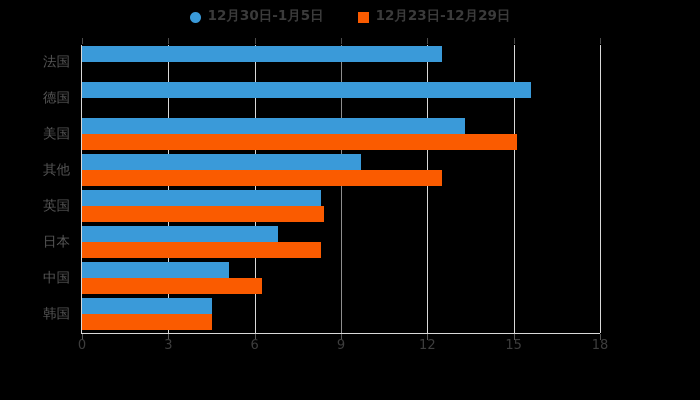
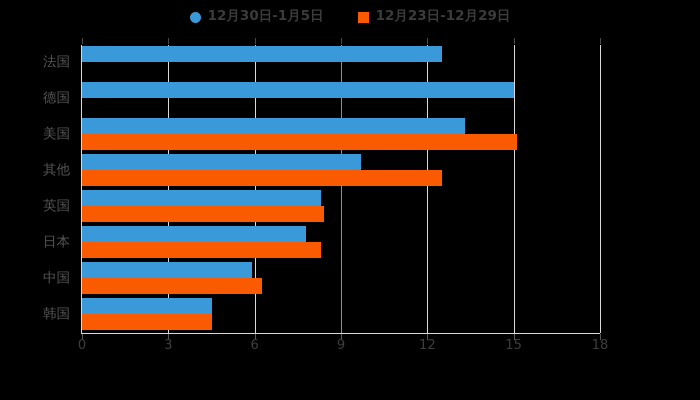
12月30日-1月5日/德国: 15.6 -> 15.0
12月30日-1月5日/日本: 6.8 -> 7.8
12月30日-1月5日/中国: 5.1 -> 5.9
